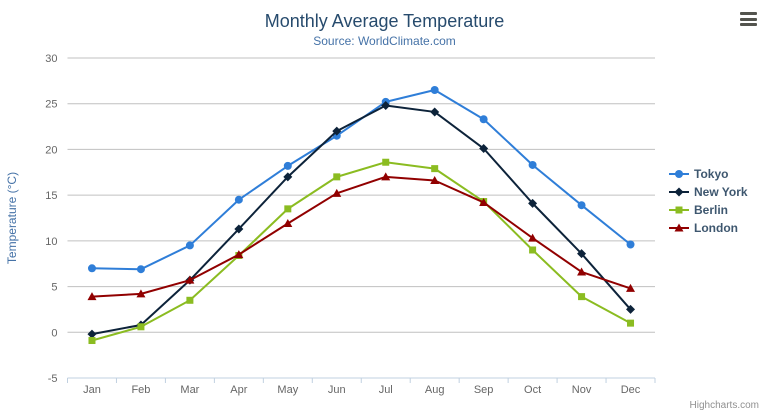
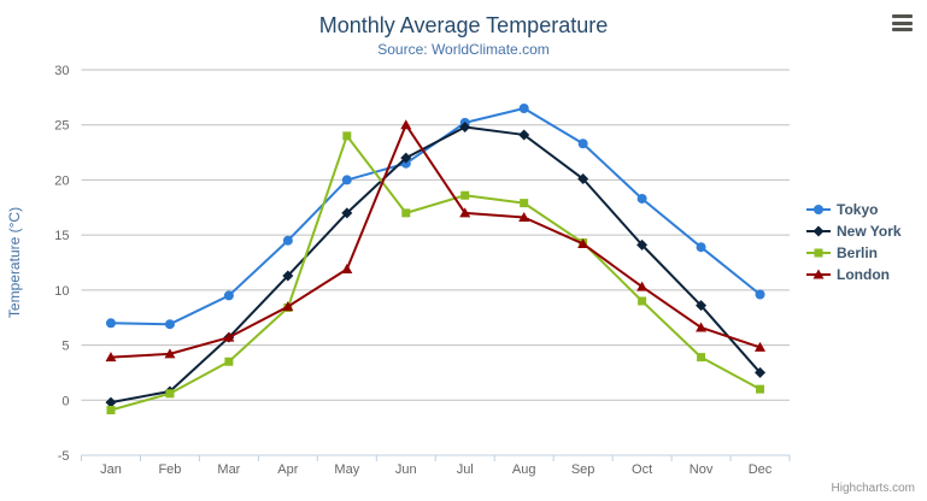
Tokyo/May: 18 -> 20
Berlin/May: 14 -> 24
London/Jun: 15 -> 25
